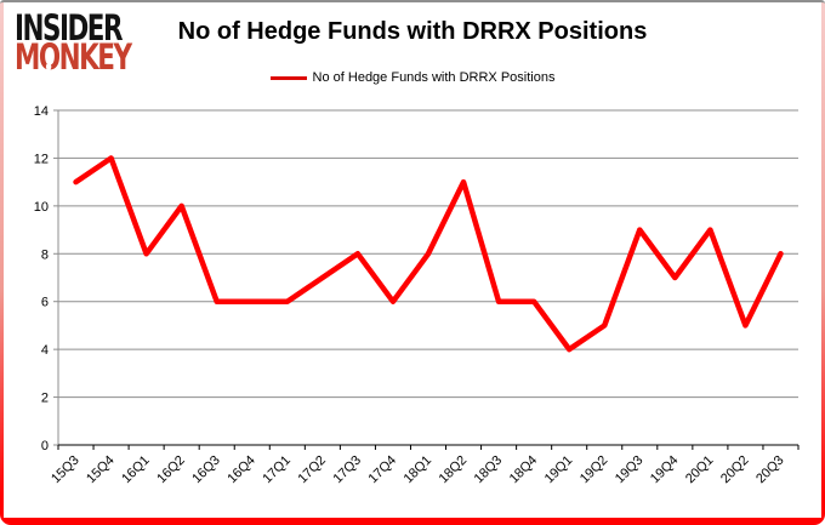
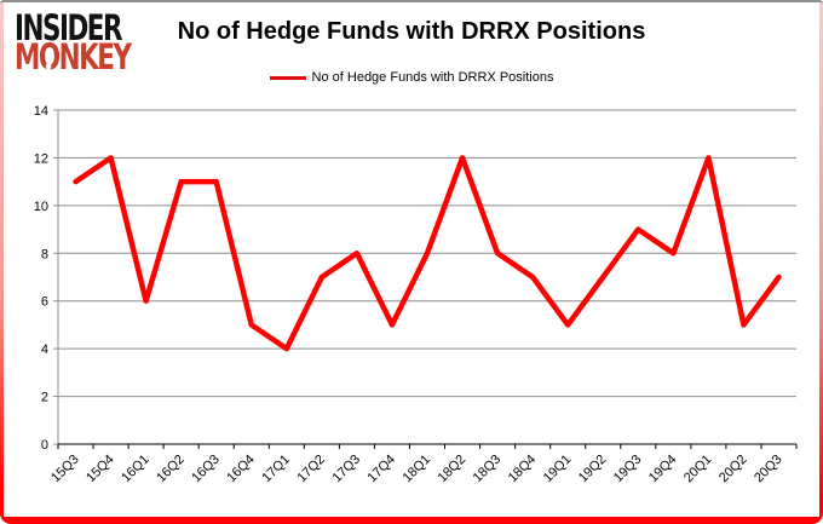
16Q1: 8 -> 6
16Q2: 10 -> 11
16Q3: 6 -> 11
16Q4: 6 -> 5
17Q1: 6 -> 4
17Q4: 6 -> 5
18Q2: 11 -> 12
18Q3: 6 -> 8
18Q4: 6 -> 7
19Q1: 4 -> 5
19Q2: 5 -> 7
19Q4: 7 -> 8
20Q1: 9 -> 12
20Q3: 8 -> 7
